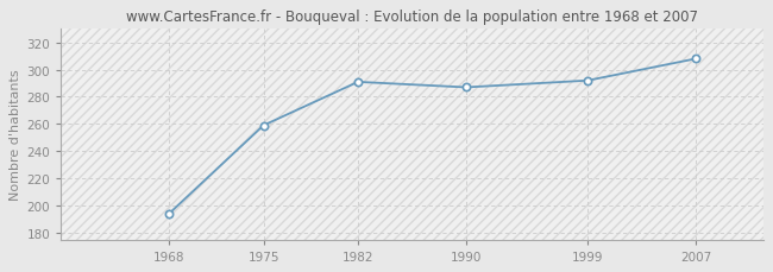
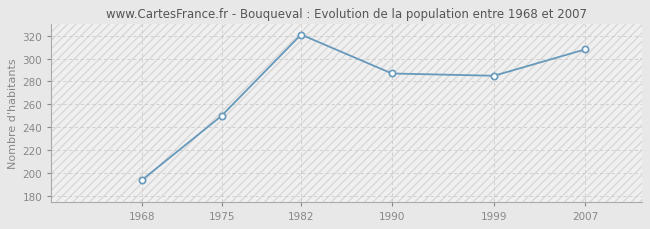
1975: 259 -> 250
1982: 291 -> 321
1999: 292 -> 285
